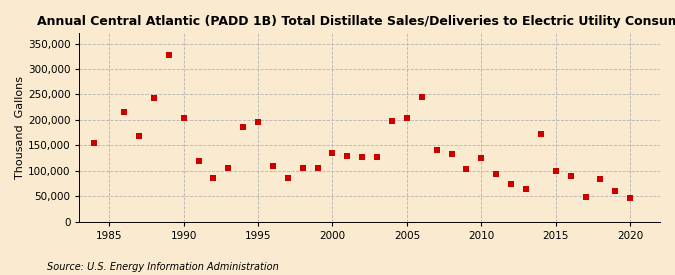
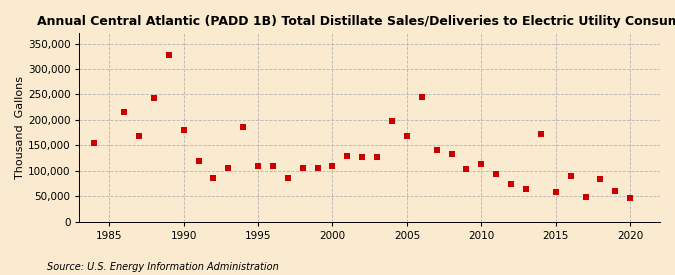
1990: 204,000 -> 180,000
1995: 196,000 -> 110,000
2000: 134,000 -> 110,000
2005: 204,000 -> 168,000
2010: 126,000 -> 114,000
2015: 100,000 -> 58,000
